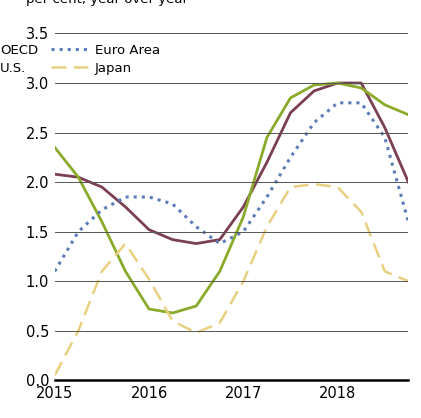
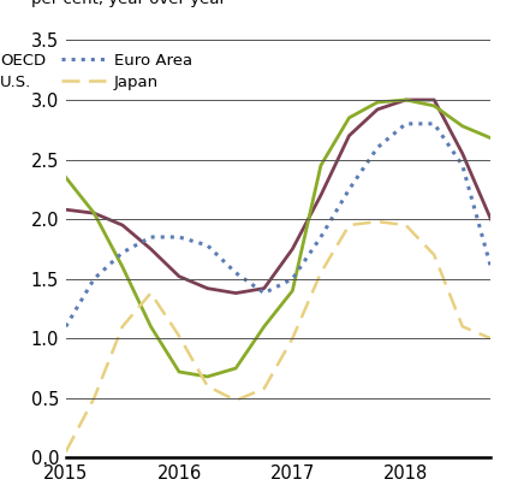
U.S./2017: 1.65 -> 1.40
